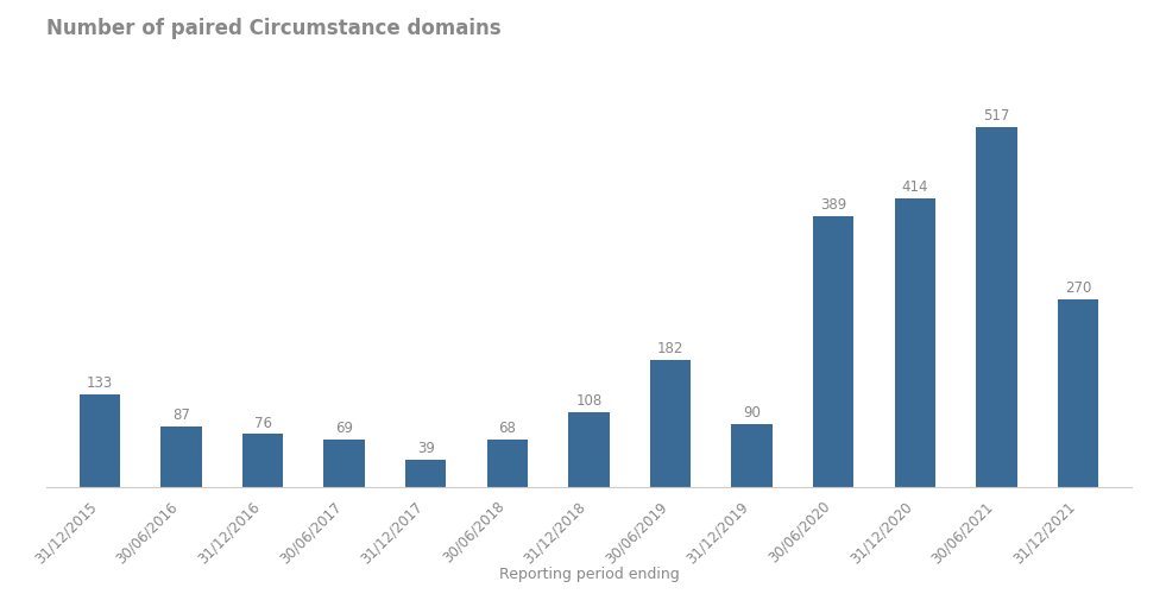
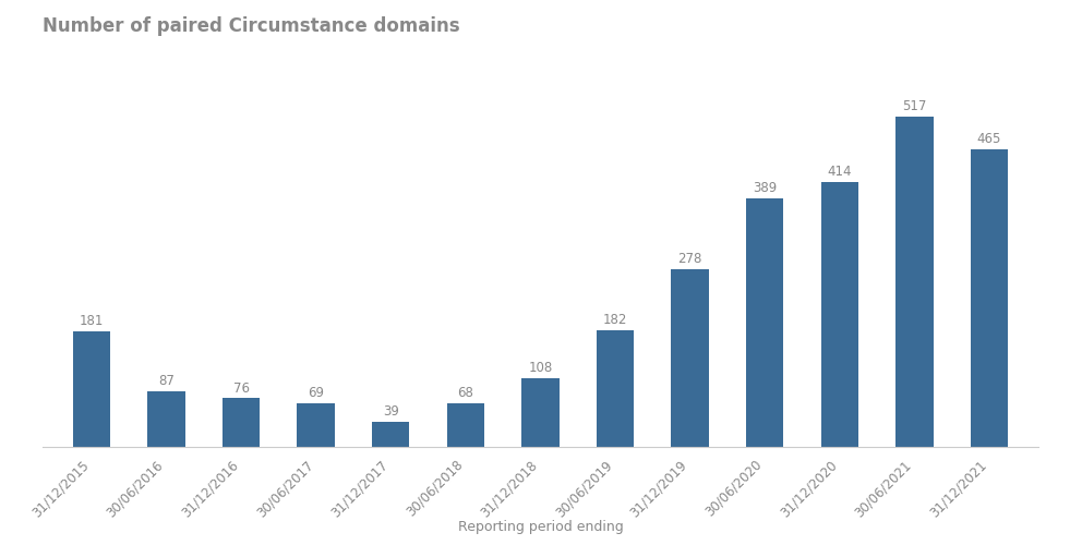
31/12/2015: 133 -> 181
31/12/2019: 90 -> 278
31/12/2021: 270 -> 465
